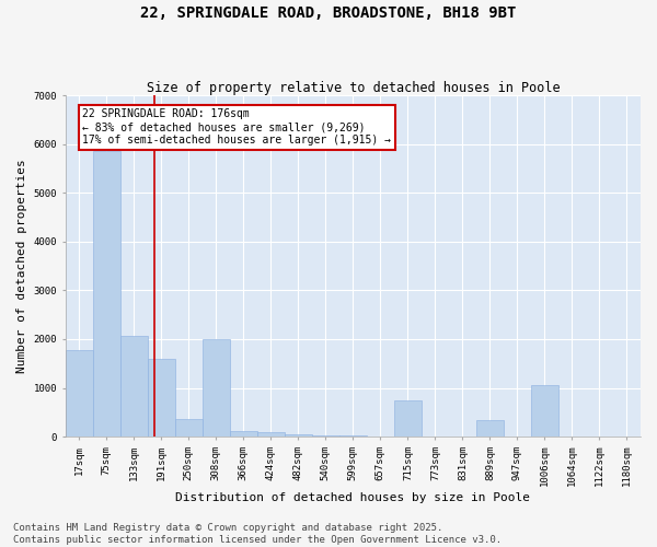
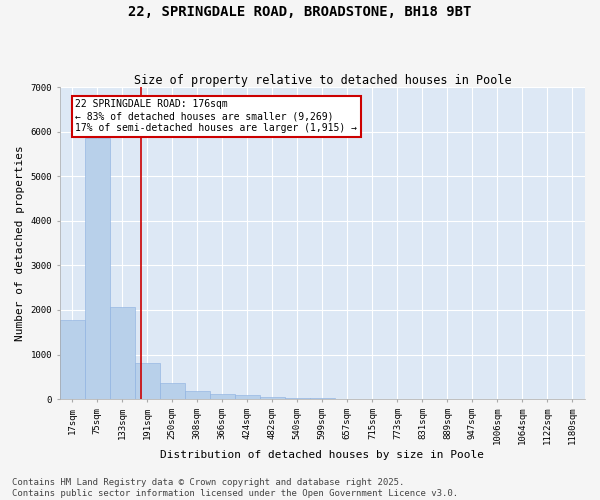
191sqm: 1600 -> 820
308sqm: 2000 -> 180
715sqm: 750 -> 0
889sqm: 350 -> 0
1006sqm: 1050 -> 0
